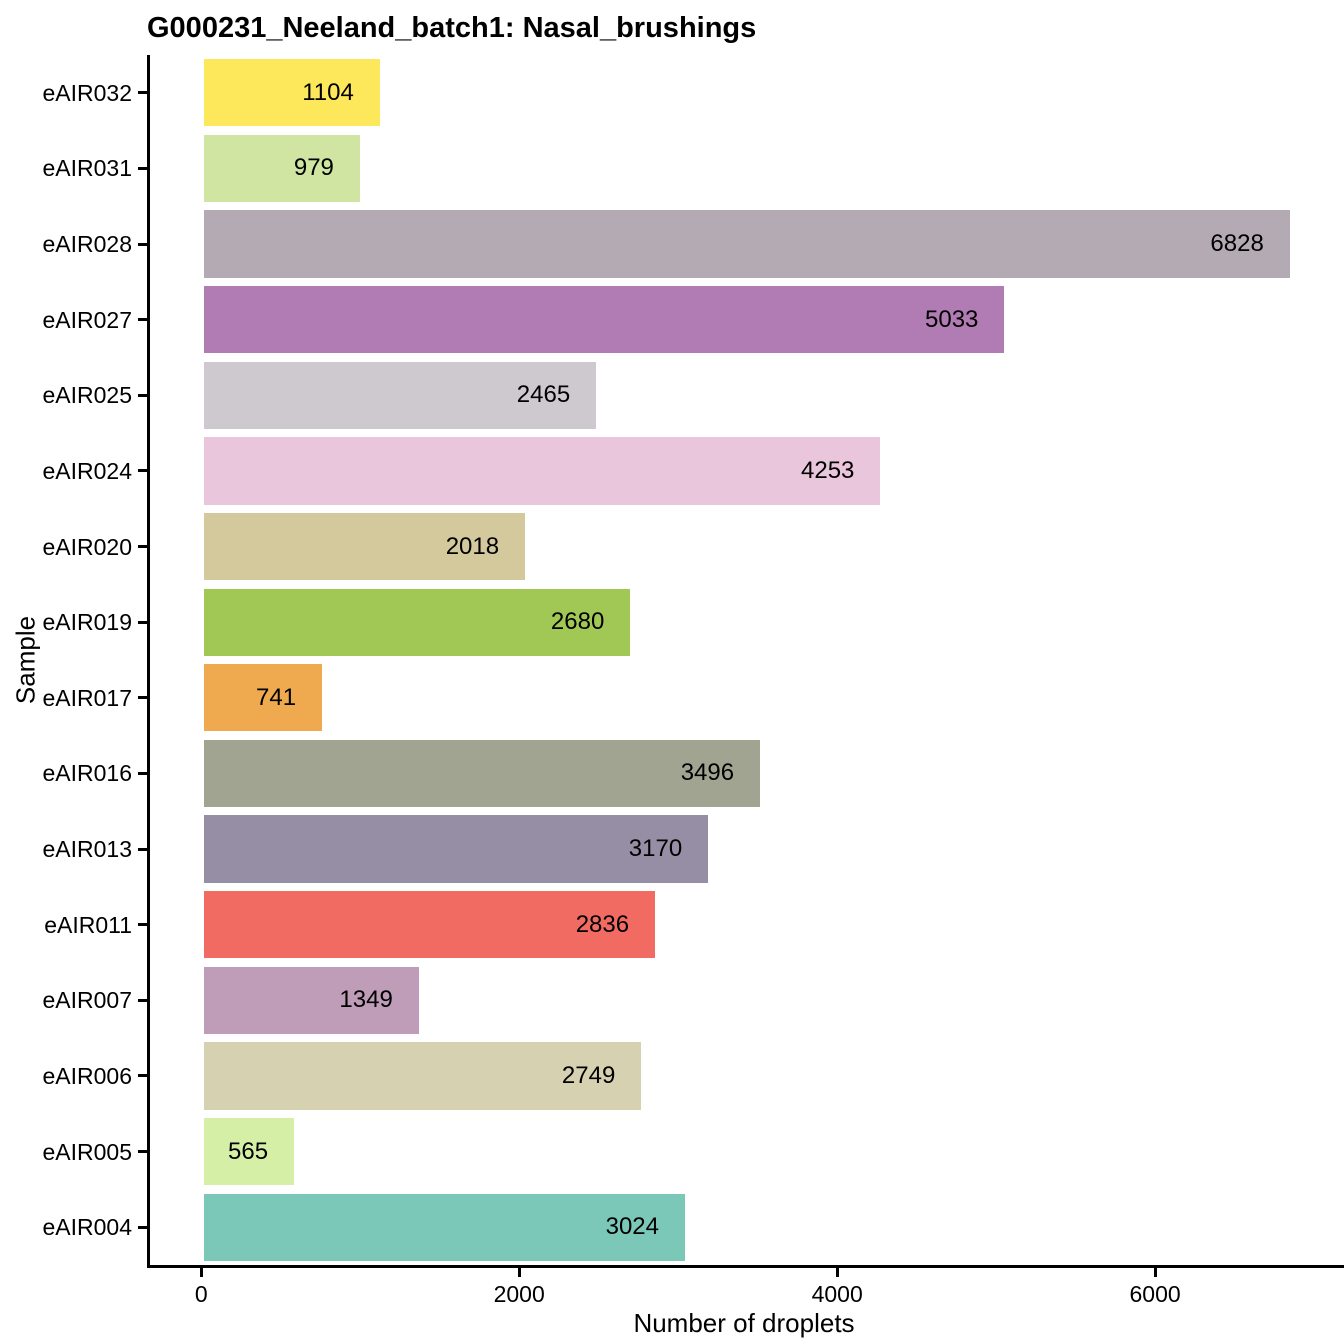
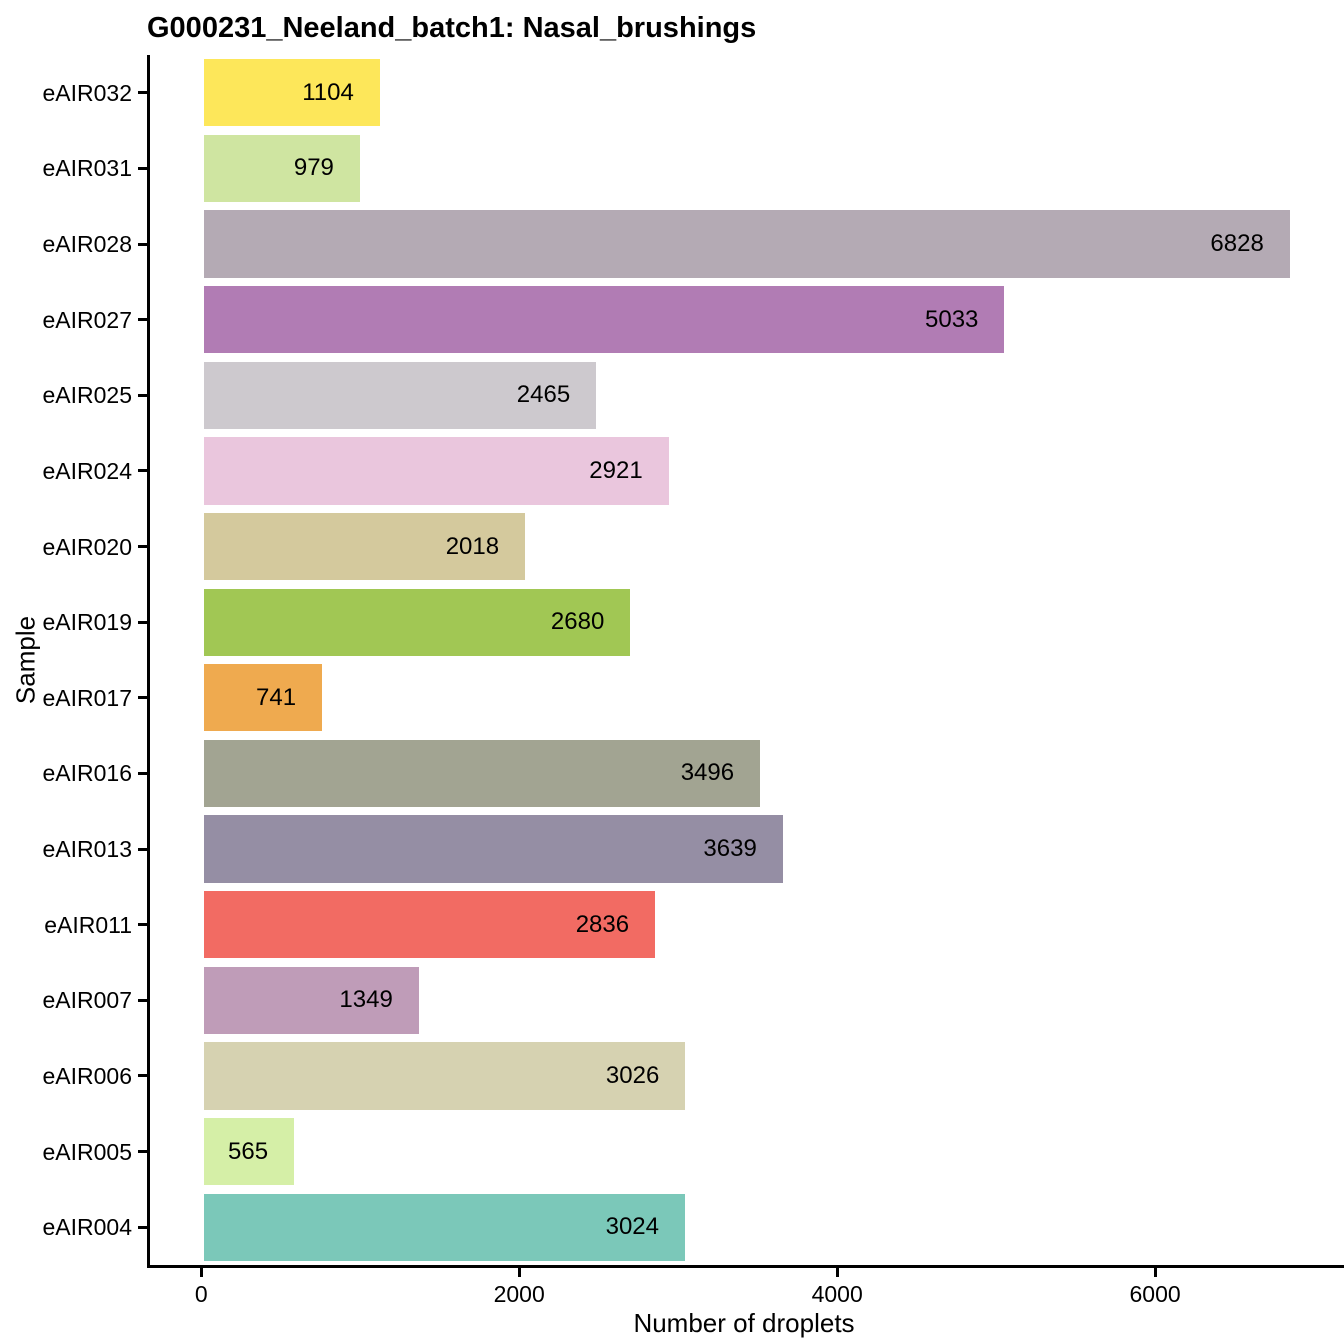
eAIR024: 4253 -> 2921
eAIR013: 3170 -> 3639
eAIR006: 2749 -> 3026
